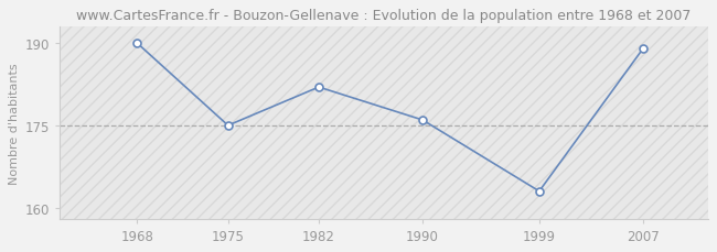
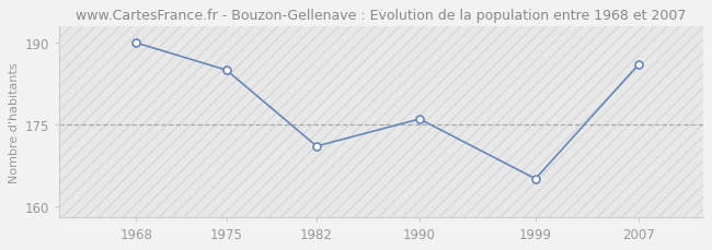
1975: 175 -> 185
1982: 182 -> 171
1999: 163 -> 165
2007: 189 -> 186
